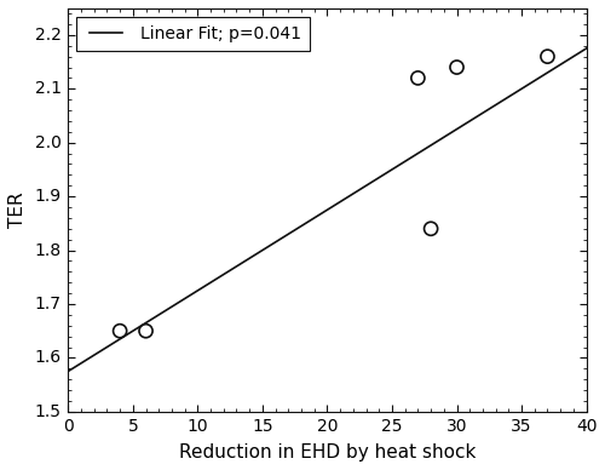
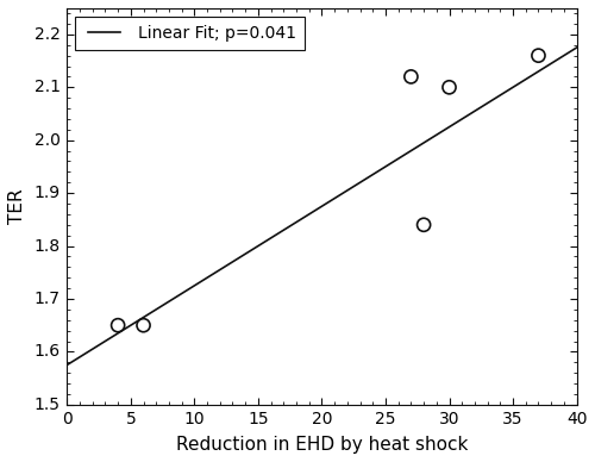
30: 2.14 -> 2.10
